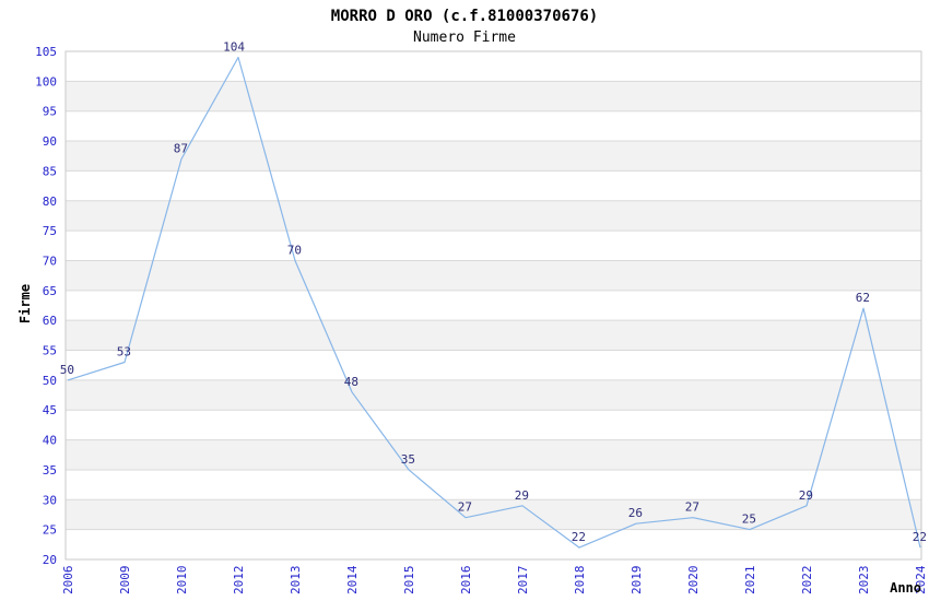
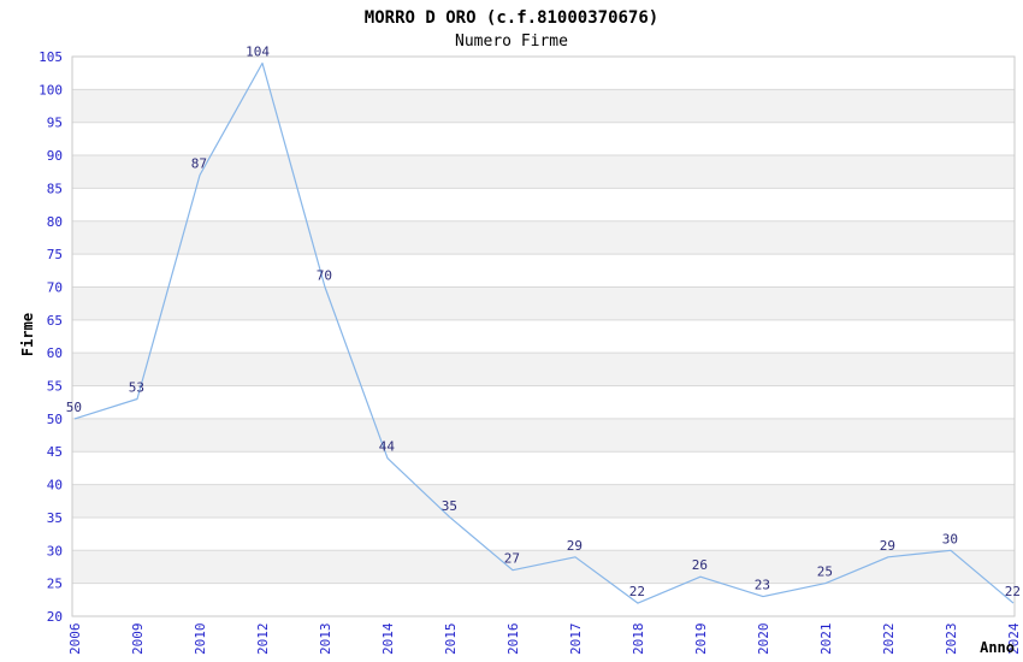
2014: 48 -> 44
2020: 27 -> 23
2023: 62 -> 30
